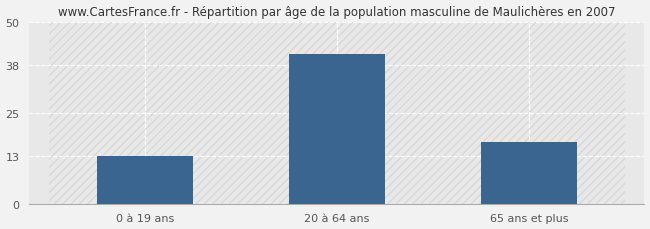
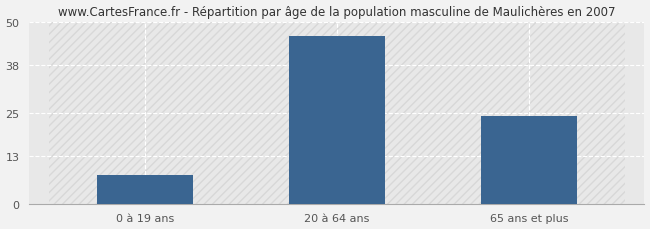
0 à 19 ans: 13 -> 8
20 à 64 ans: 41 -> 46
65 ans et plus: 17 -> 24
